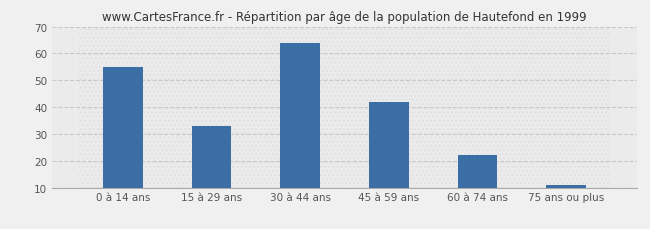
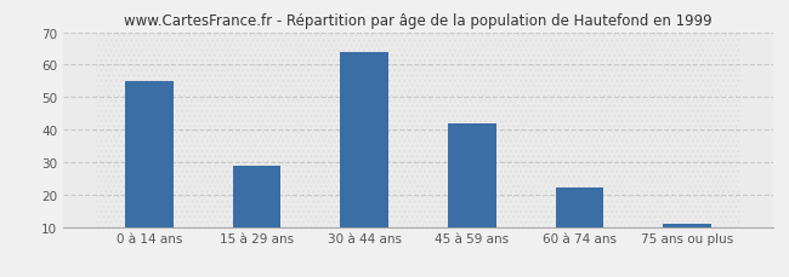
15 à 29 ans: 33 -> 29
